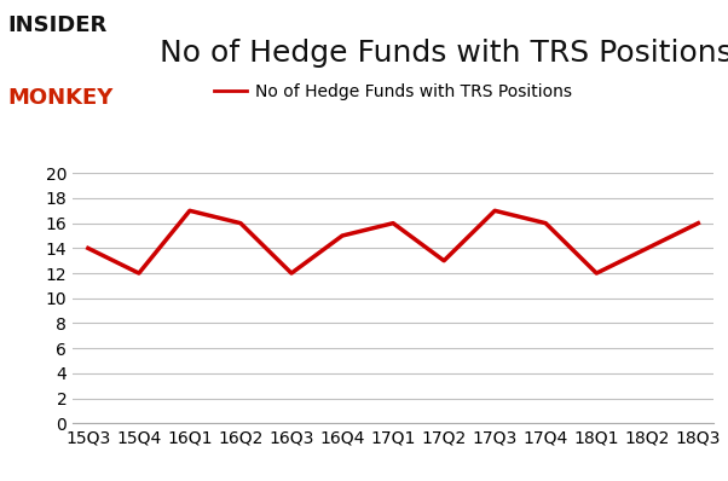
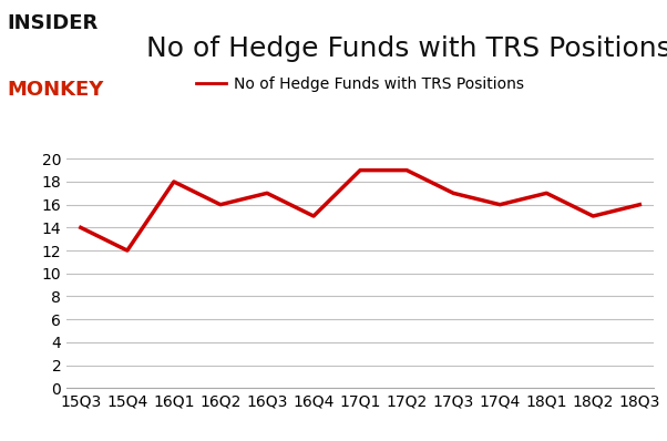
16Q1: 17 -> 18
16Q3: 12 -> 17
17Q1: 16 -> 19
17Q2: 13 -> 19
18Q1: 12 -> 17
18Q2: 14 -> 15
